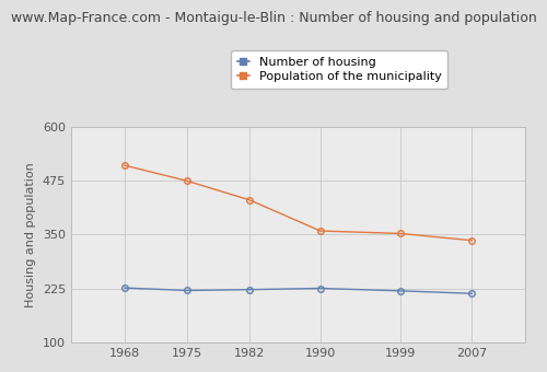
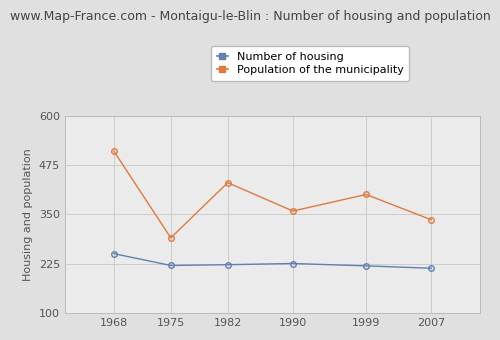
Number of housing/1968: 226 -> 250
Population of the municipality/1975: 474 -> 290
Population of the municipality/1999: 352 -> 400
